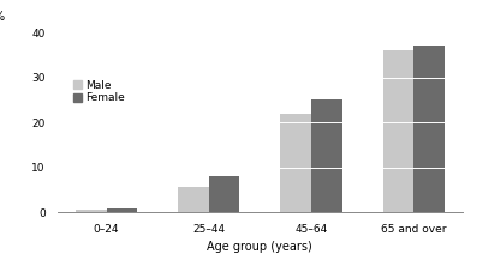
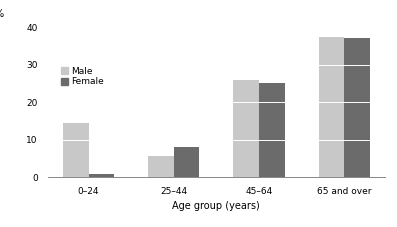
Male/0–24: 0.5 -> 14.5
Male/45–64: 22.0 -> 26.0
Male/65 and over: 36.0 -> 37.5
